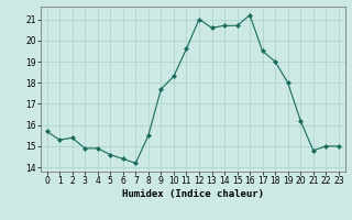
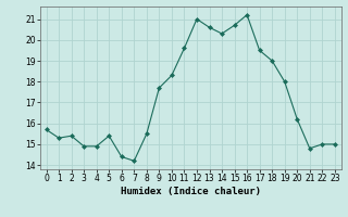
5: 14.6 -> 15.4
14: 20.7 -> 20.3
